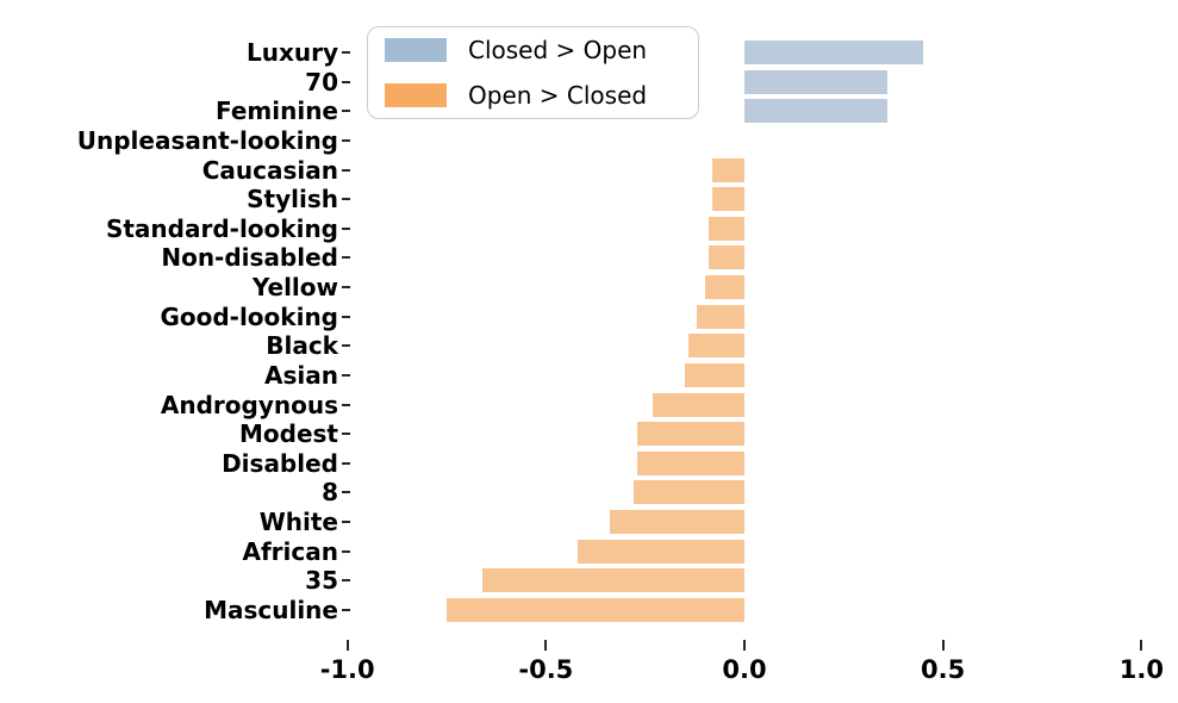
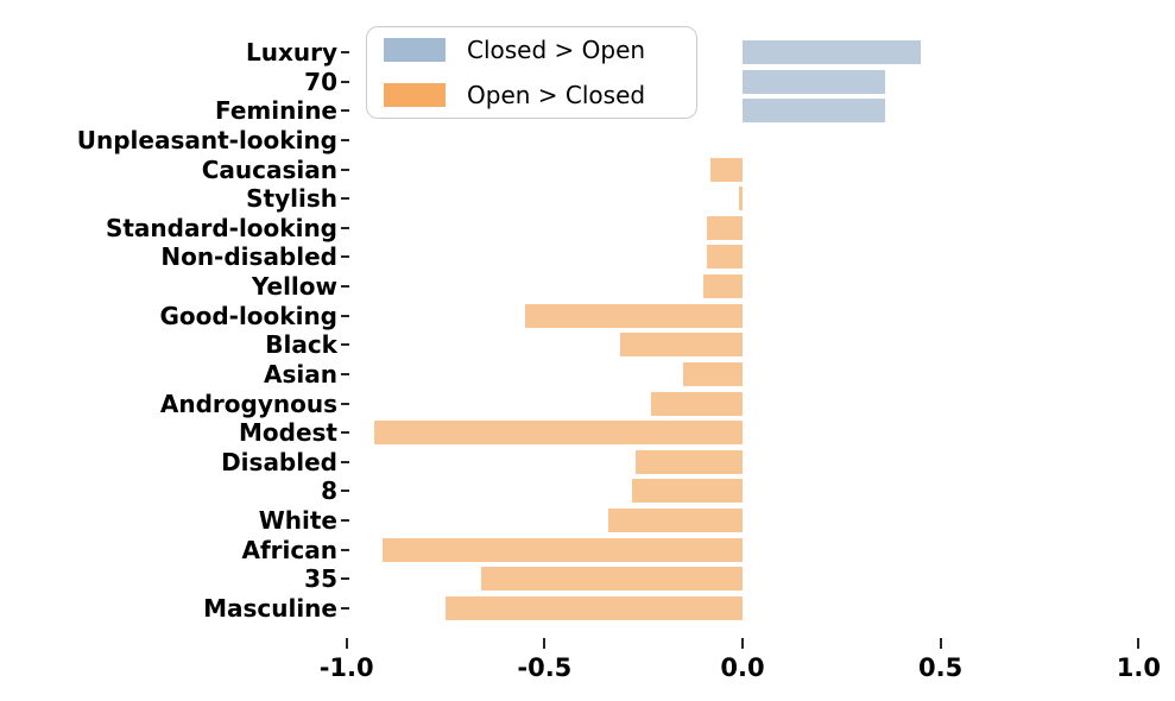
Stylish: -0.08 -> -0.01
Good-looking: -0.12 -> -0.55
Black: -0.14 -> -0.31
Modest: -0.27 -> -0.93
African: -0.42 -> -0.91
